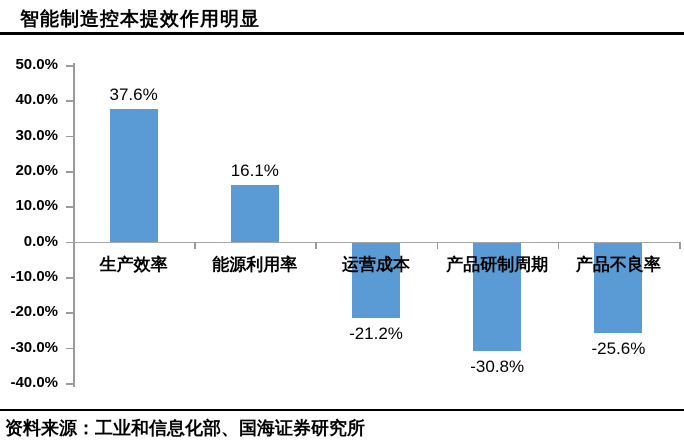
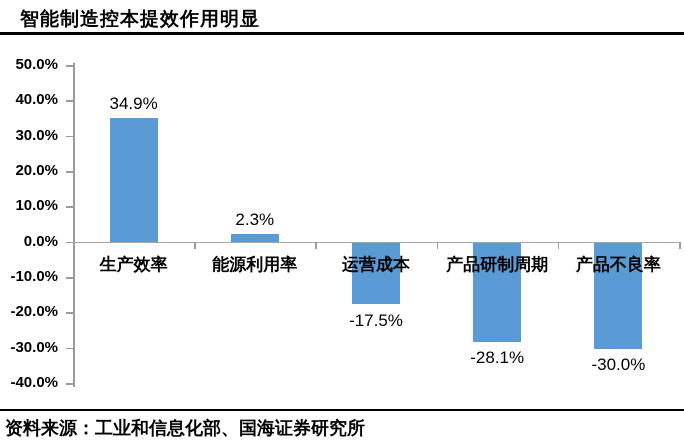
生产效率: 37.6% -> 34.9%
能源利用率: 16.1% -> 2.3%
运营成本: -21.2% -> -17.5%
产品研制周期: -30.8% -> -28.1%
产品不良率: -25.6% -> -30.0%
